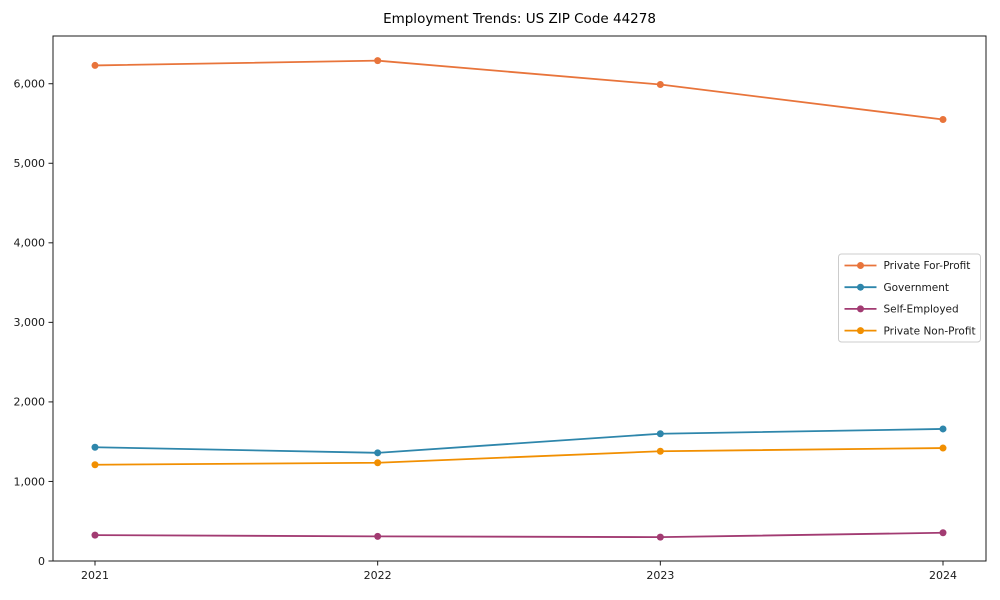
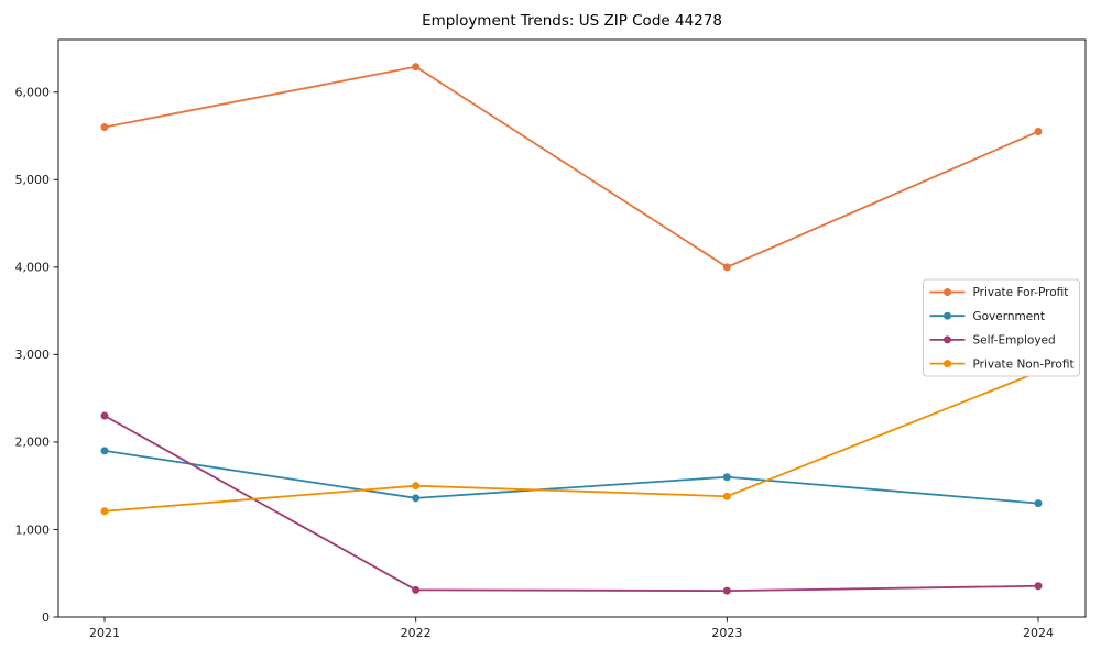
Private For-Profit/2021: 6200 -> 5600
Government/2021: 1400 -> 1900
Self-Employed/2021: 300 -> 2300
Private Non-Profit/2022: 1200 -> 1500
Private For-Profit/2023: 6000 -> 4000
Government/2024: 1700 -> 1300
Private Non-Profit/2024: 1400 -> 2800
